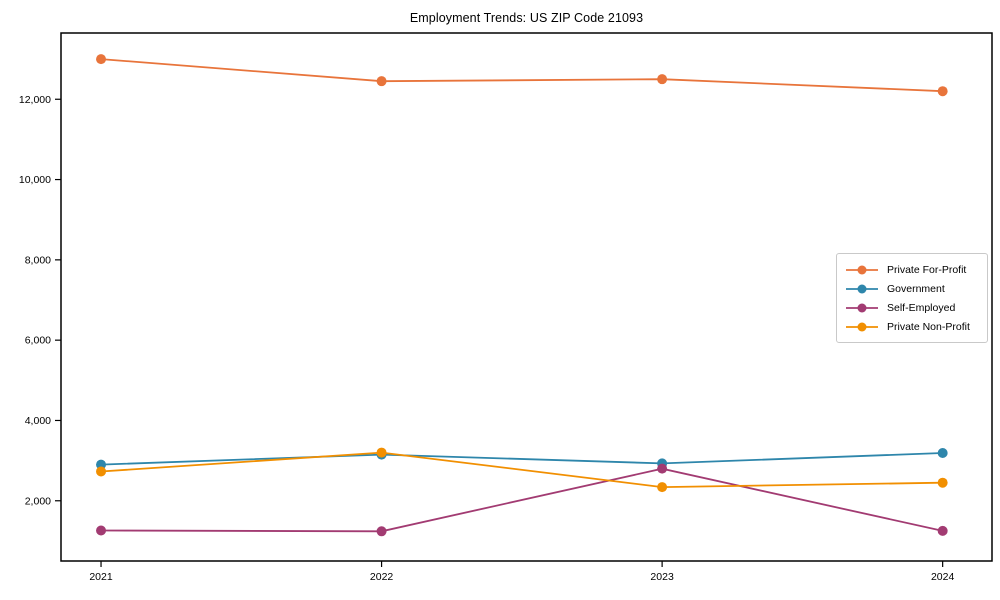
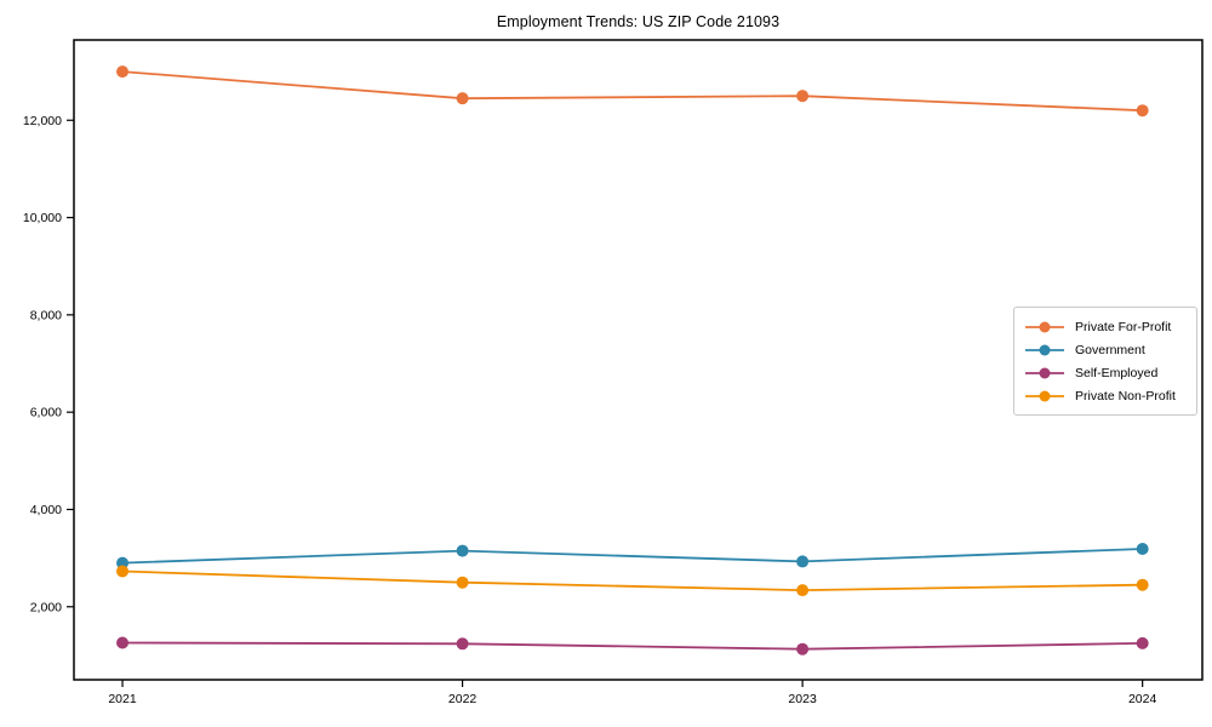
Private Non-Profit/2022: 3200 -> 2500
Self-Employed/2023: 2800 -> 1100
